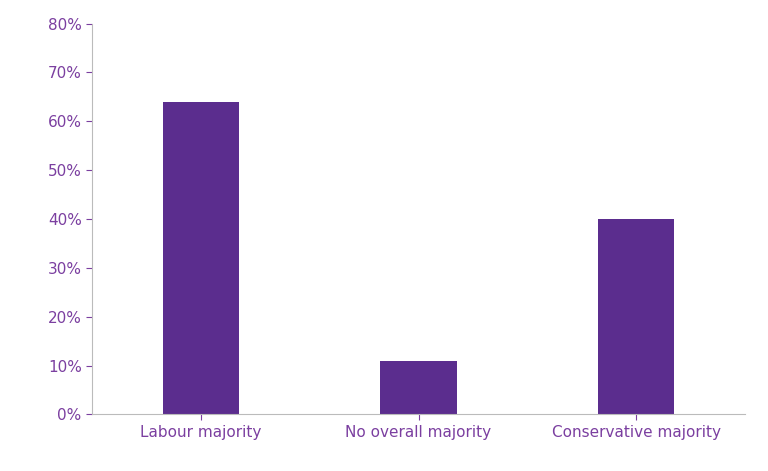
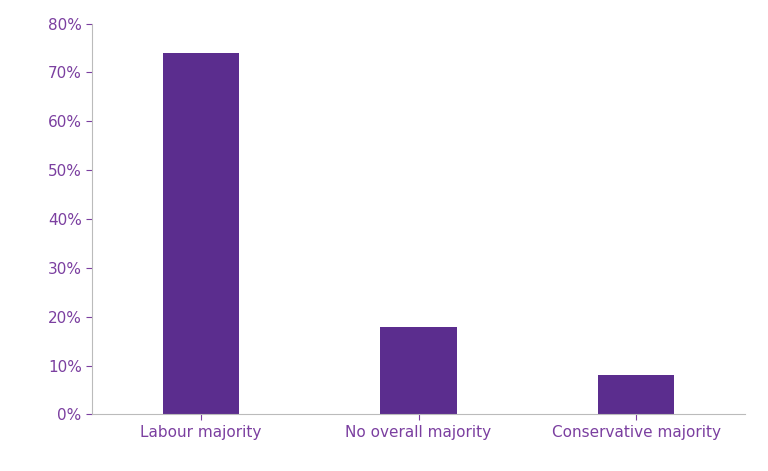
Labour majority: 64% -> 74%
No overall majority: 11% -> 18%
Conservative majority: 40% -> 8%
